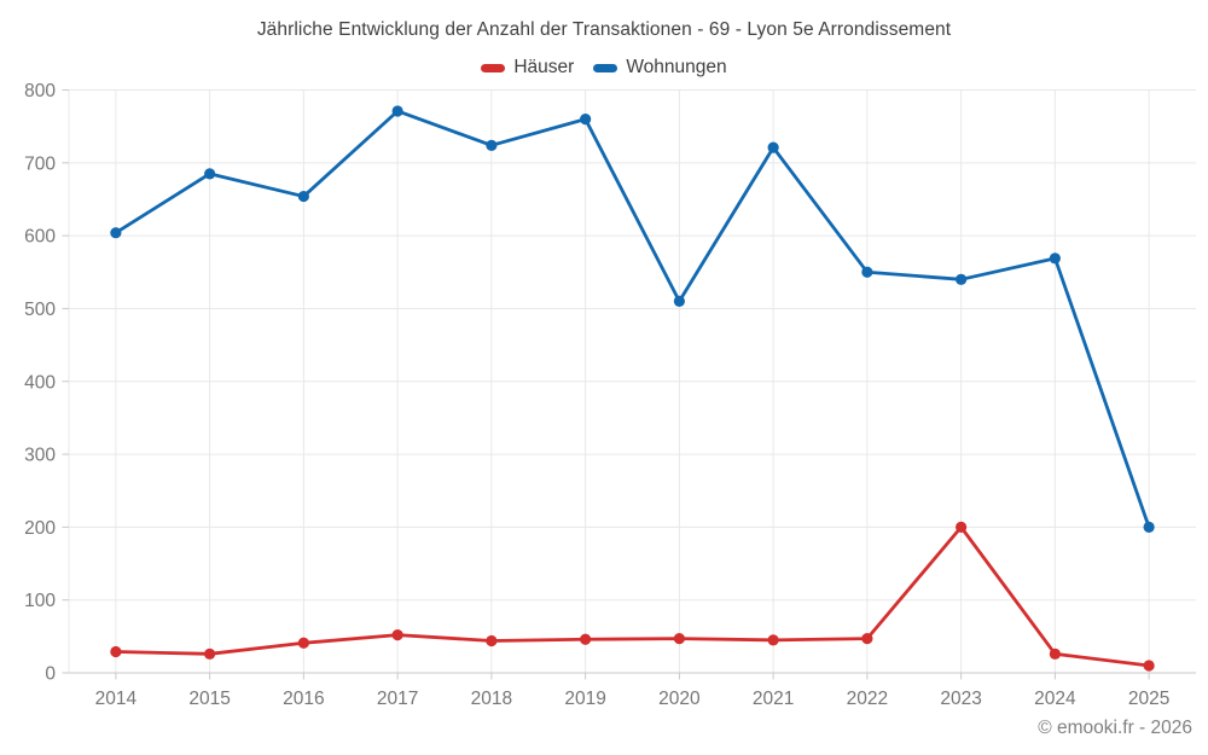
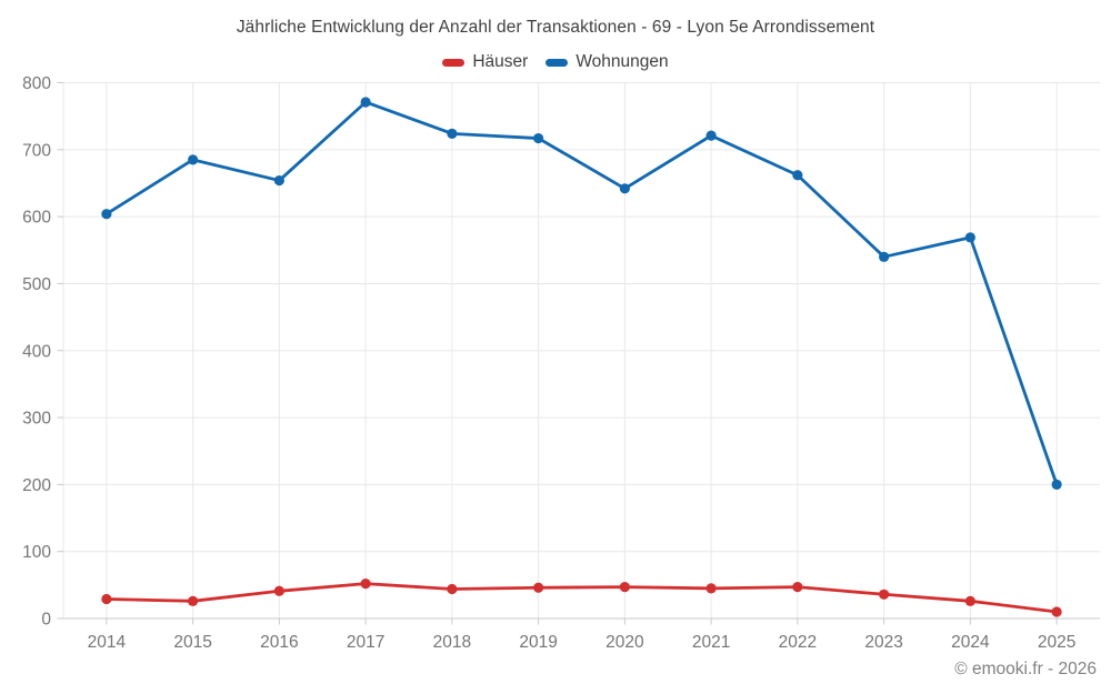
Wohnungen/2019: 760 -> 720
Wohnungen/2020: 510 -> 640
Wohnungen/2022: 550 -> 660
Häuser/2023: 200 -> 40
